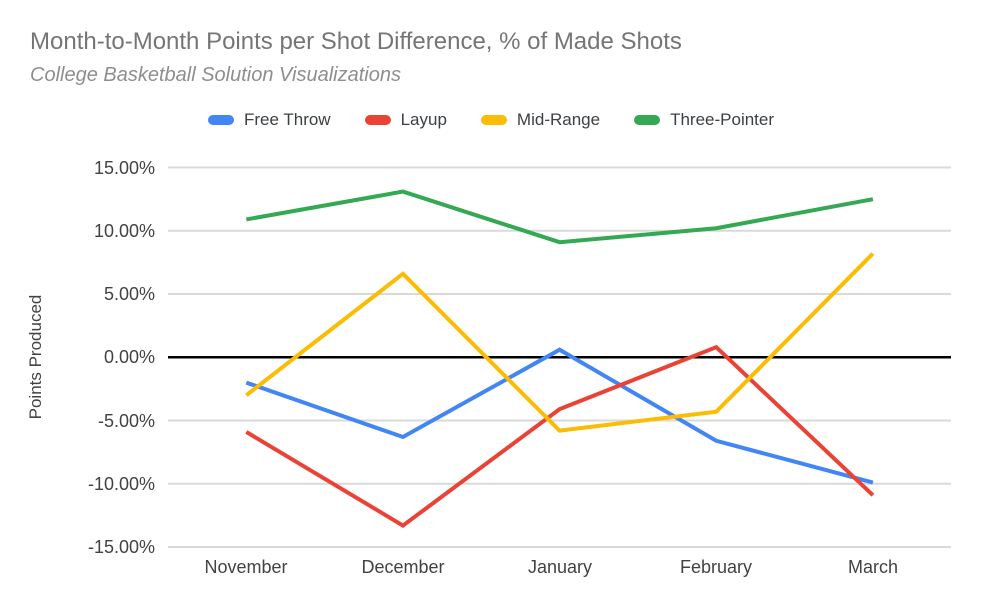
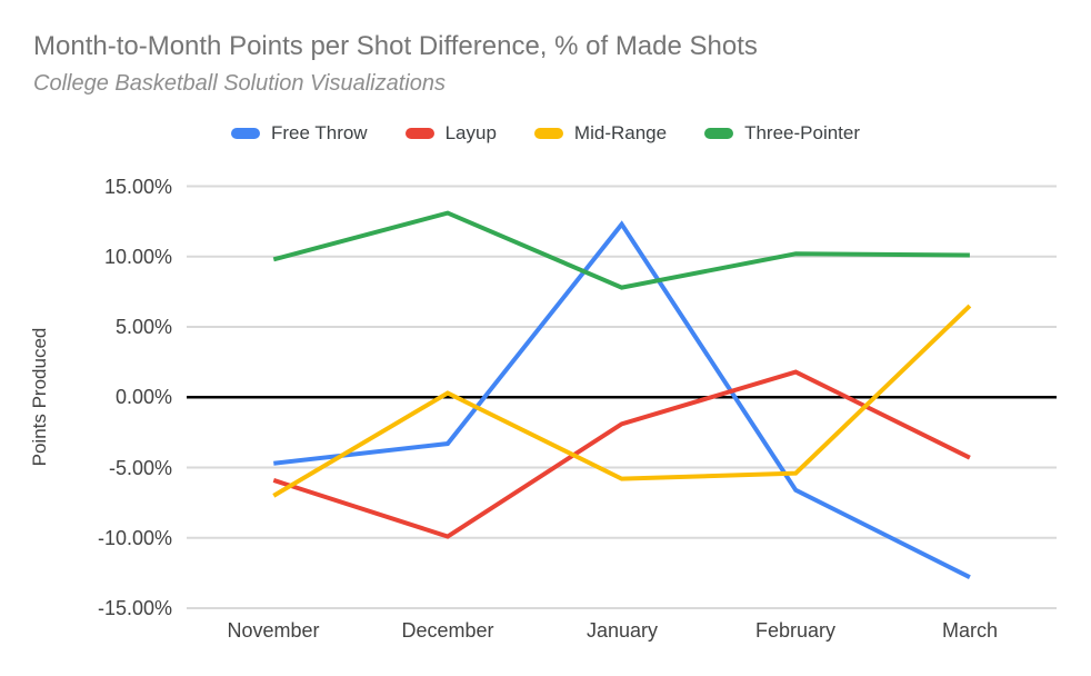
Free Throw/November: -2.0% -> -4.7%
Mid-Range/November: -3.0% -> -7.0%
Three-Pointer/November: 10.9% -> 9.8%
Free Throw/December: -6.3% -> -3.3%
Layup/December: -13.3% -> -9.9%
Mid-Range/December: 6.6% -> 0.3%
Free Throw/January: 0.6% -> 12.3%
Layup/January: -4.1% -> -1.9%
Three-Pointer/January: 9.1% -> 7.8%
Layup/February: 0.8% -> 1.8%
Mid-Range/February: -4.3% -> -5.4%
Free Throw/March: -9.9% -> -12.8%
Layup/March: -10.9% -> -4.3%
Mid-Range/March: 8.2% -> 6.5%
Three-Pointer/March: 12.5% -> 10.1%
